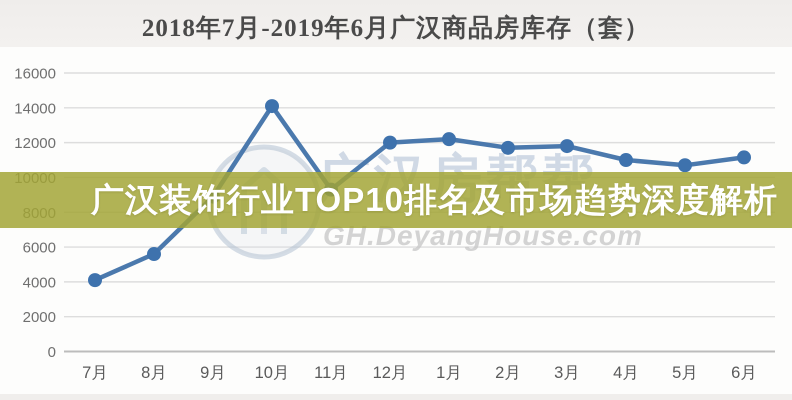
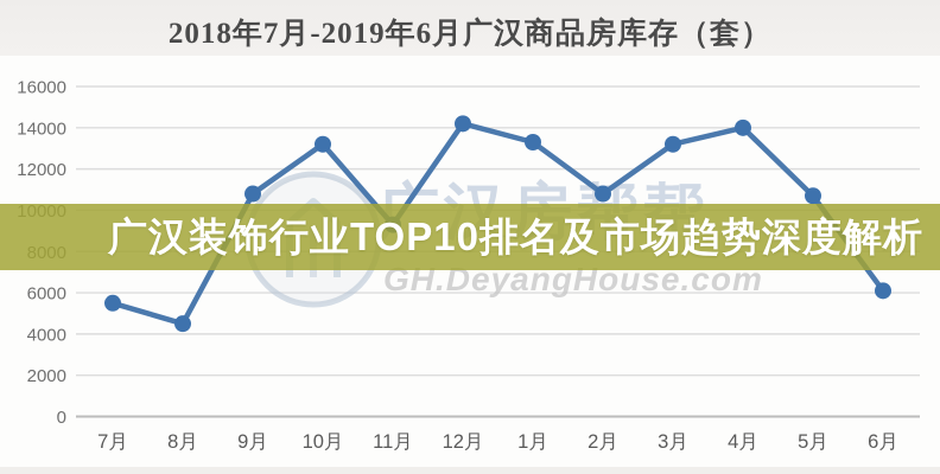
7月: 4100 -> 5500
8月: 5600 -> 4500
9月: 8900 -> 10800
10月: 14100 -> 13200
12月: 12000 -> 14200
1月: 12200 -> 13300
2月: 11700 -> 10800
3月: 11800 -> 13200
4月: 11000 -> 14000
6月: 11200 -> 6100
